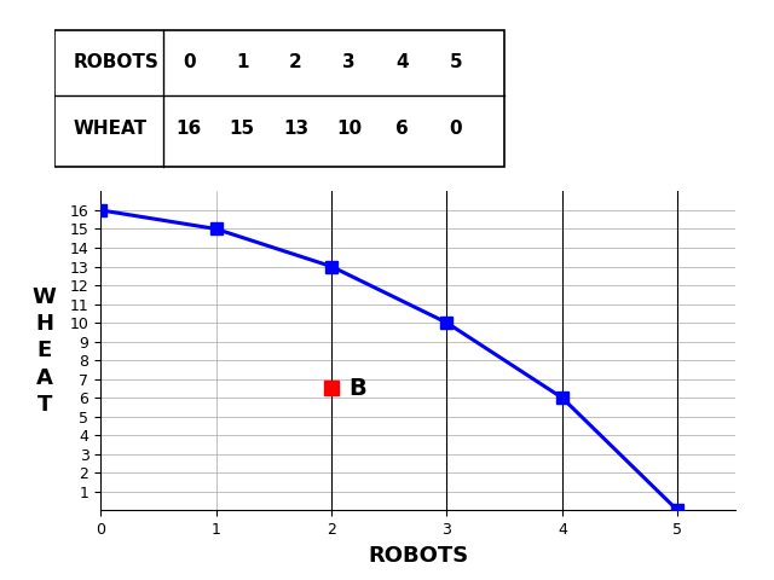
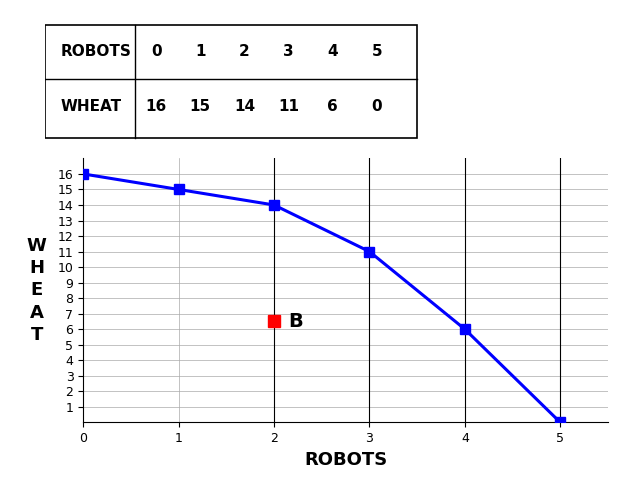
2: 13 -> 14
3: 10 -> 11
